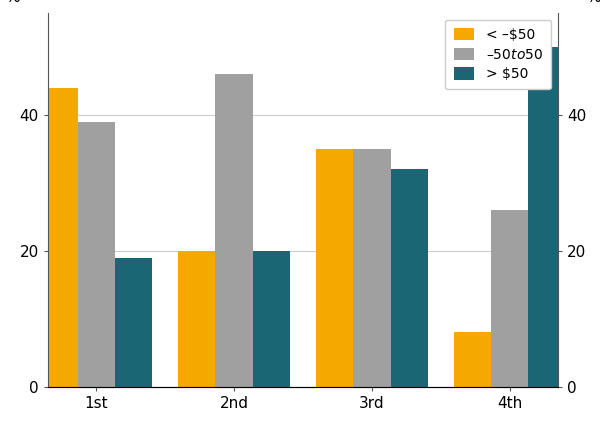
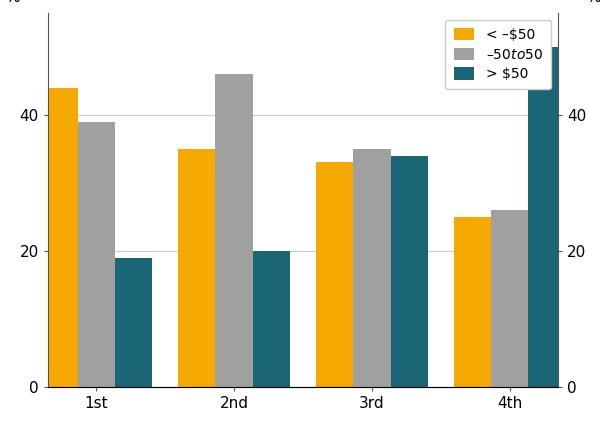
< –$50/2nd: 20 -> 35
< –$50/3rd: 35 -> 33
> $50/3rd: 32 -> 34
< –$50/4th: 8 -> 25
